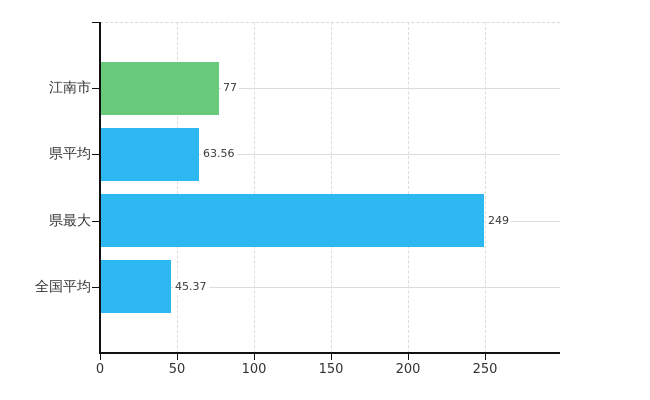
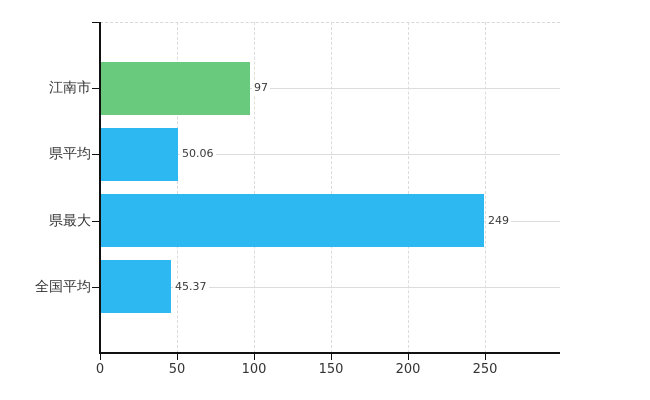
江南市: 77 -> 97
県平均: 63.56 -> 50.06
